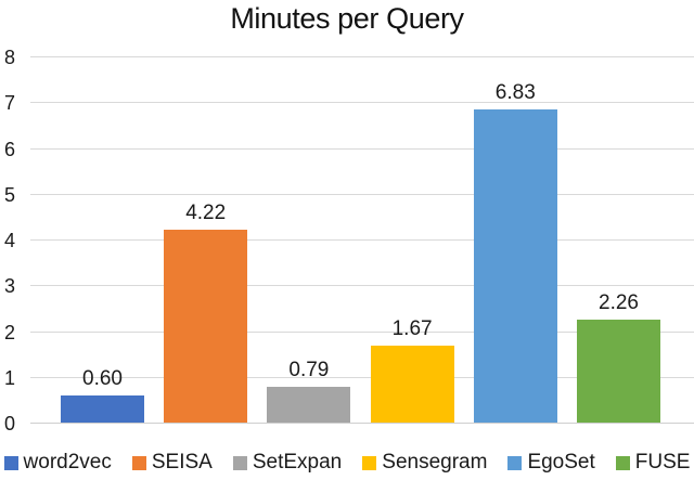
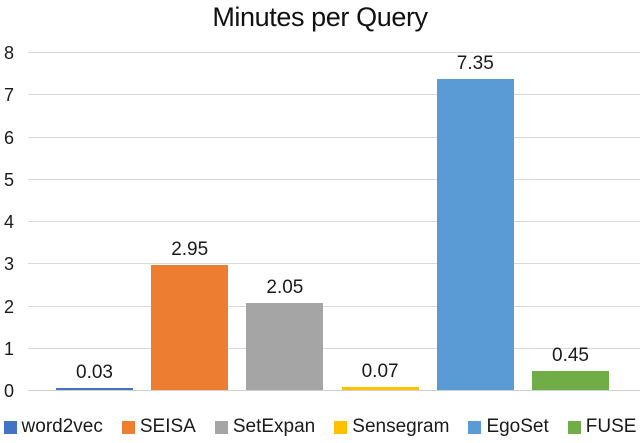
word2vec: 0.60 -> 0.03
SEISA: 4.22 -> 2.95
SetExpan: 0.79 -> 2.05
Sensegram: 1.67 -> 0.07
EgoSet: 6.83 -> 7.35
FUSE: 2.26 -> 0.45
